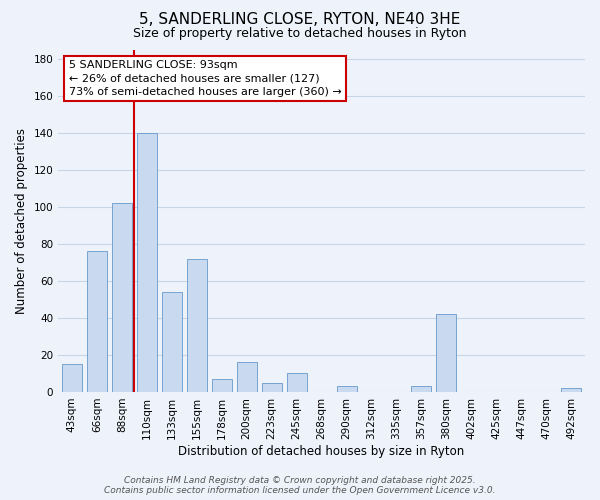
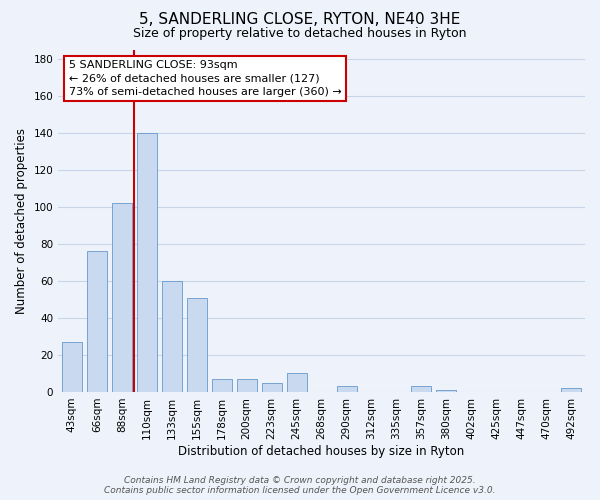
43sqm: 15 -> 27
133sqm: 54 -> 60
155sqm: 72 -> 51
200sqm: 16 -> 7
380sqm: 42 -> 1
